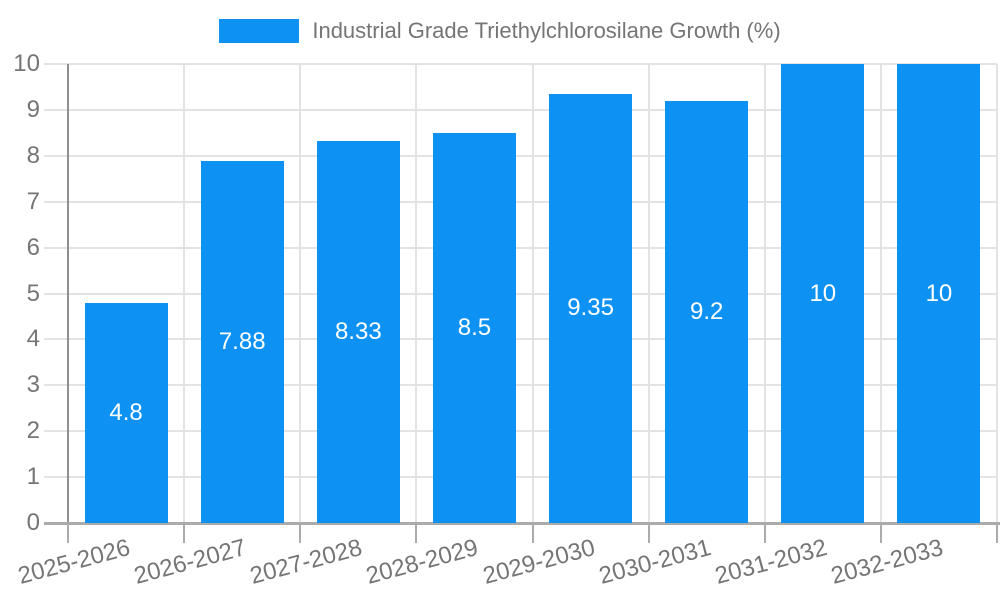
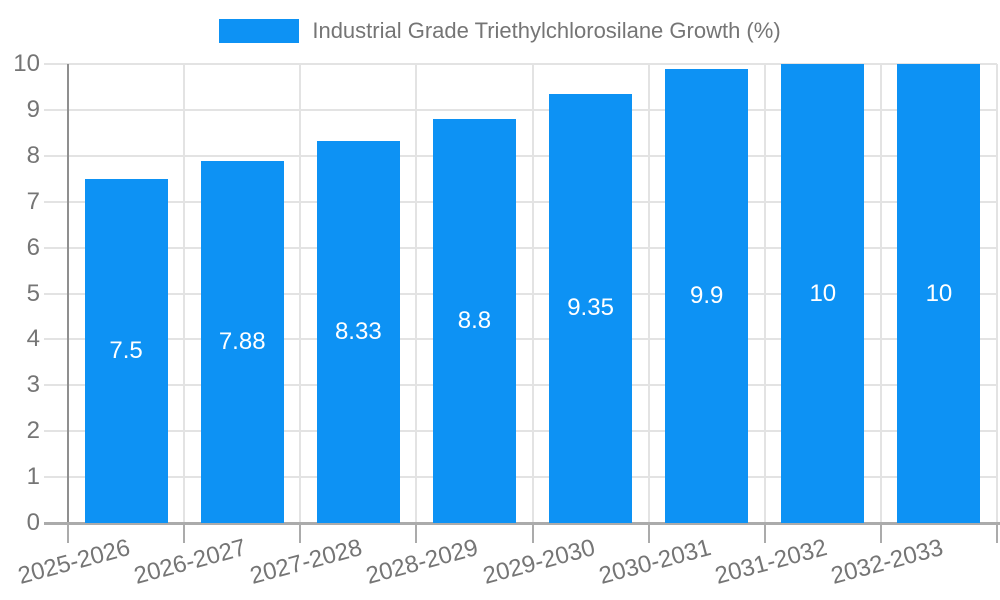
2025-2026: 4.8 -> 7.5
2028-2029: 8.5 -> 8.8
2030-2031: 9.2 -> 9.9
